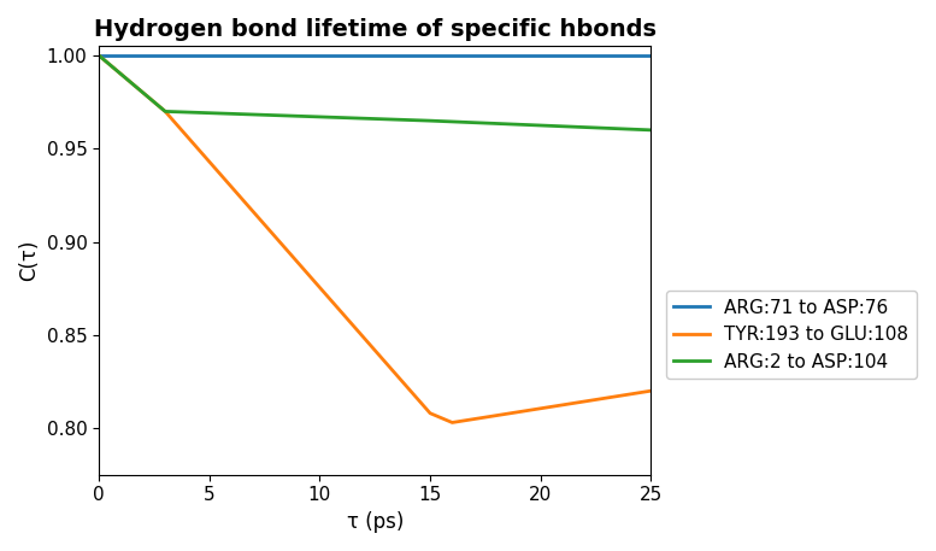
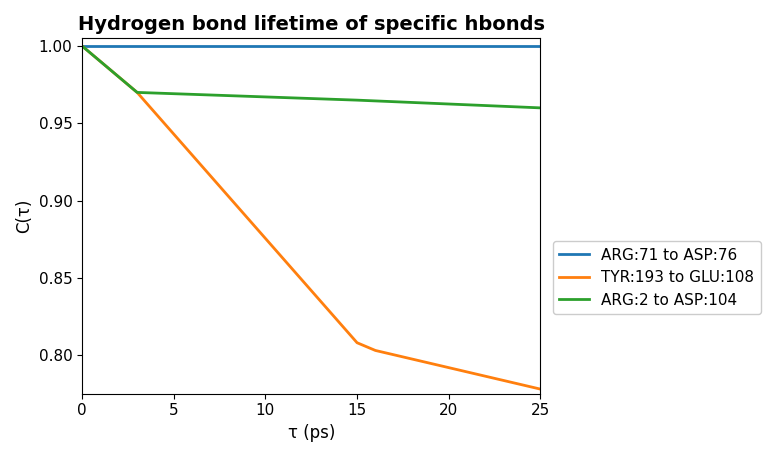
TYR:193 to GLU:108/25: 0.820 -> 0.778
